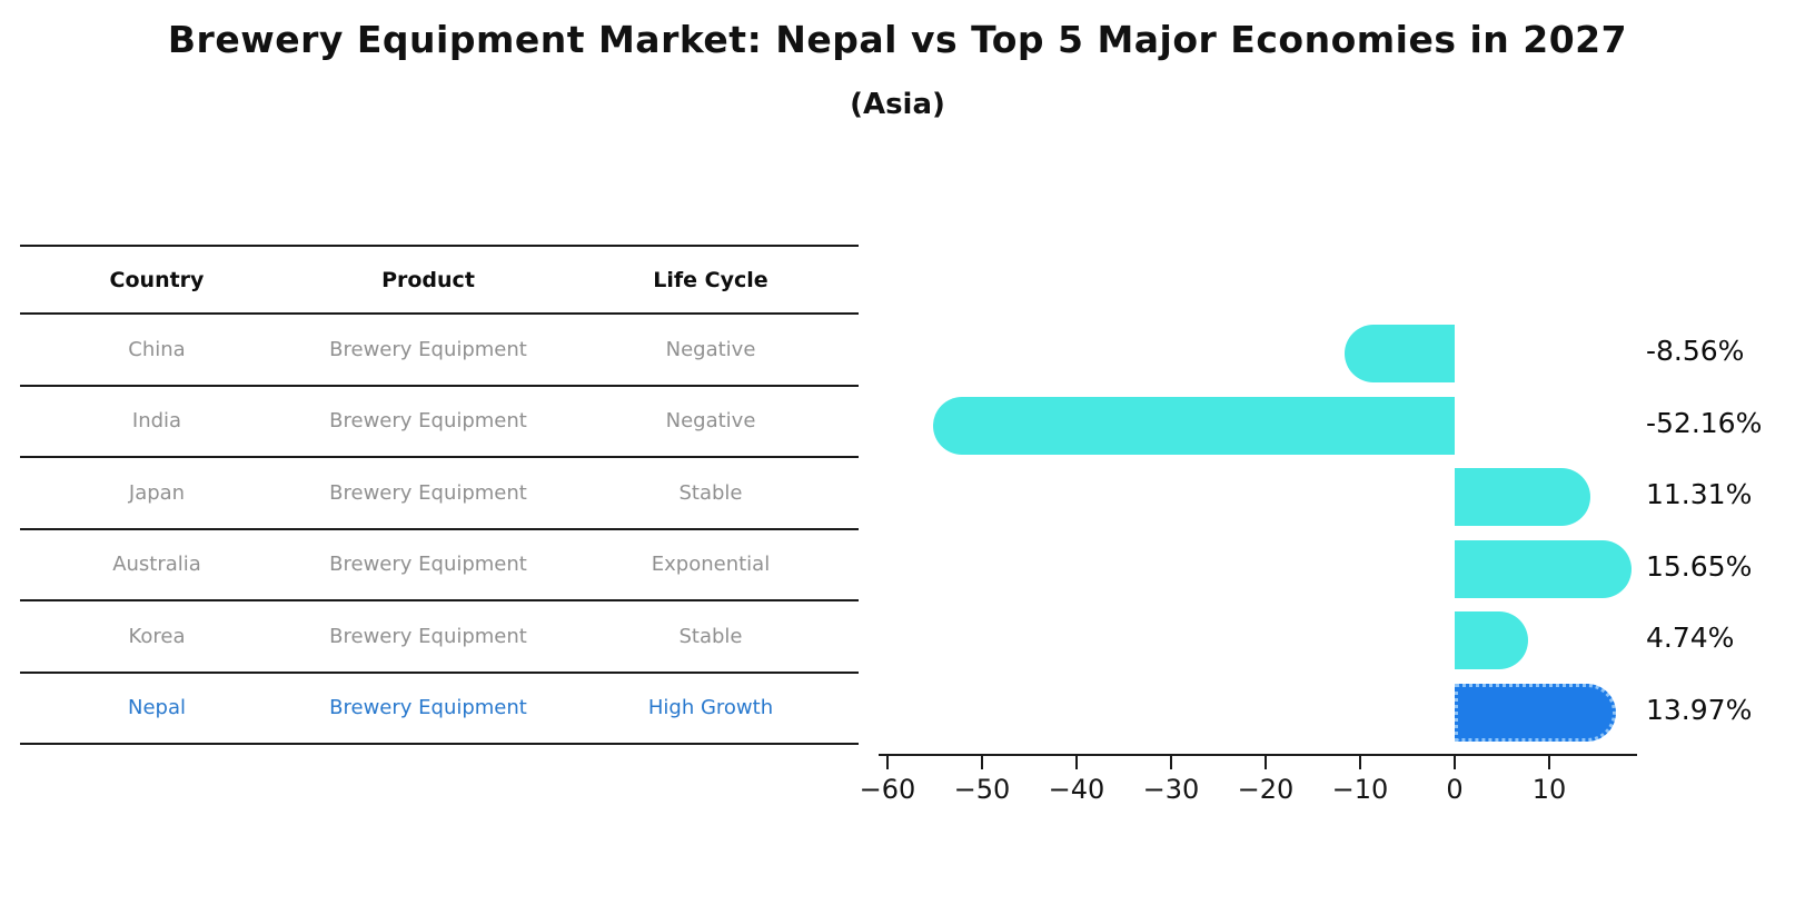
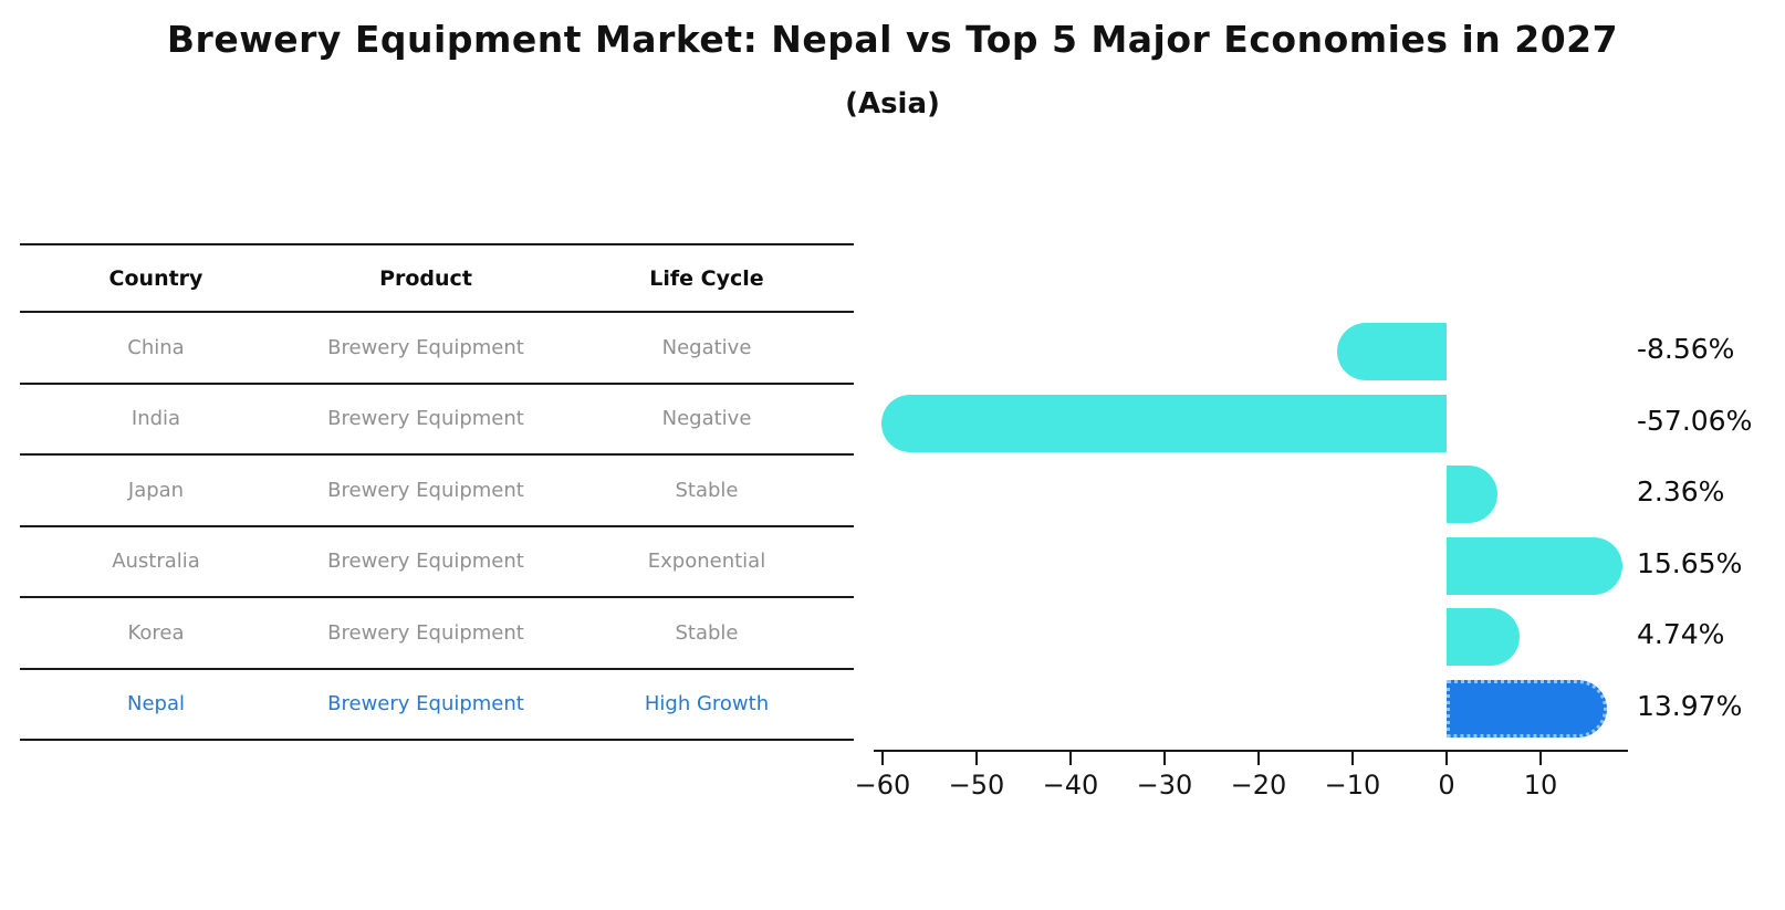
India: -52.16% -> -57.06%
Japan: 11.31% -> 2.36%
